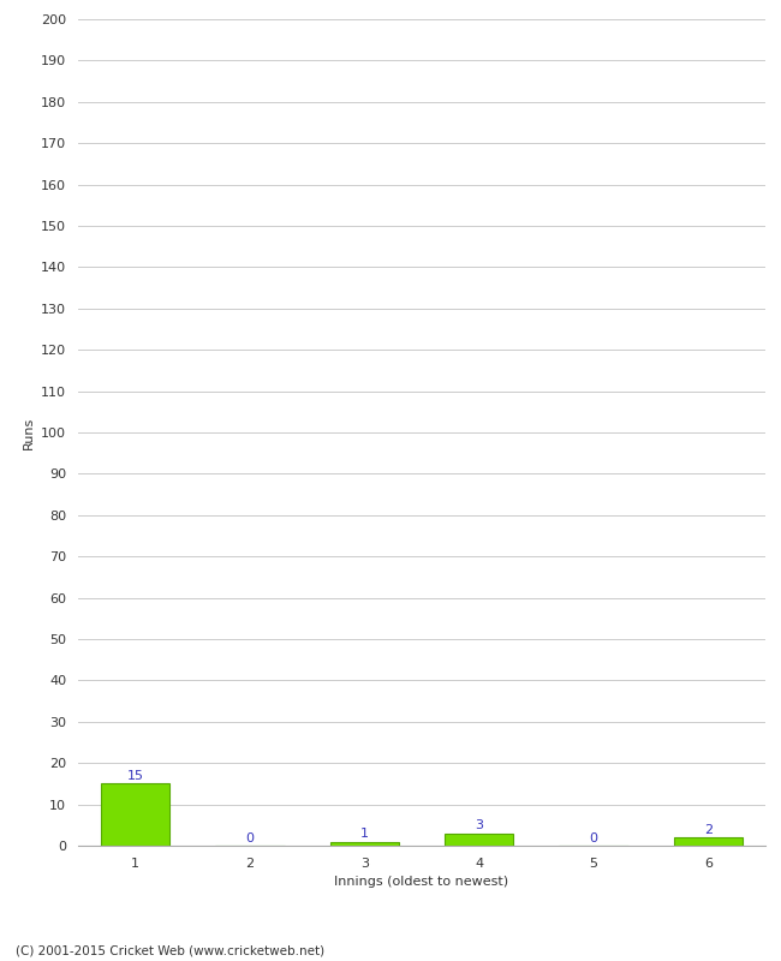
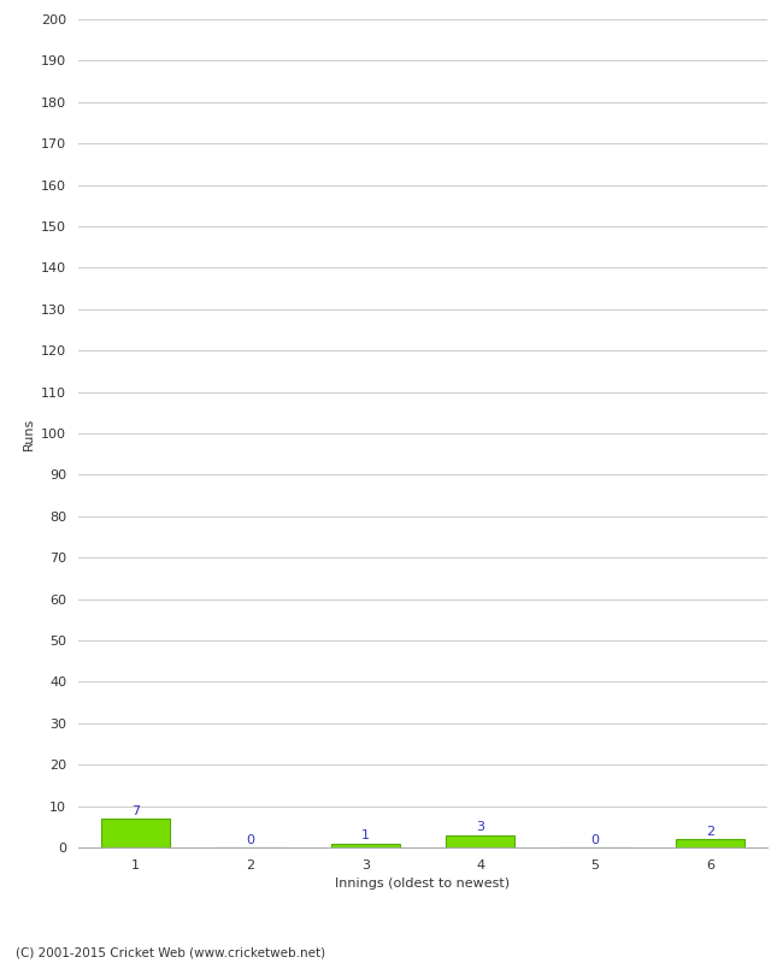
1: 15 -> 7
